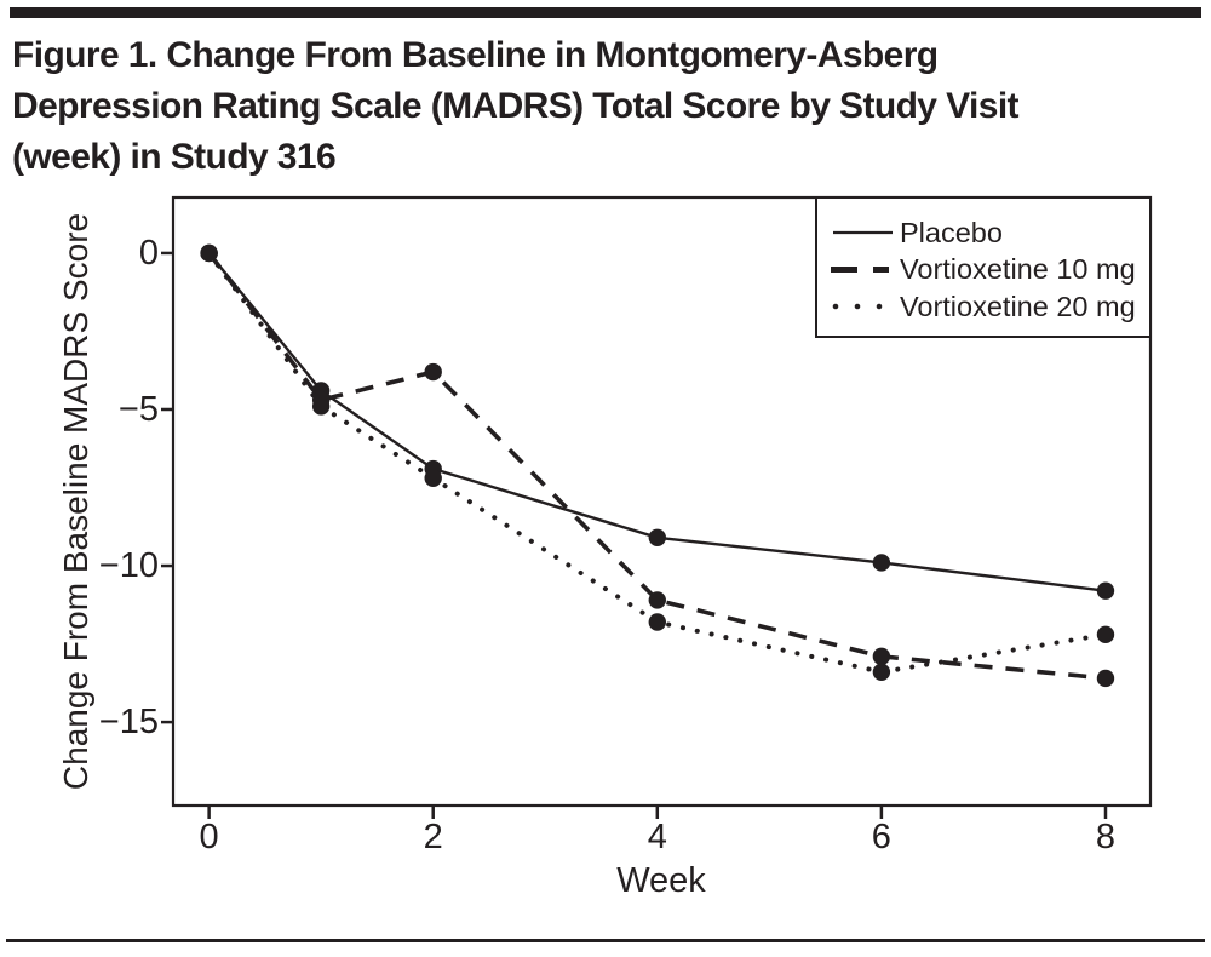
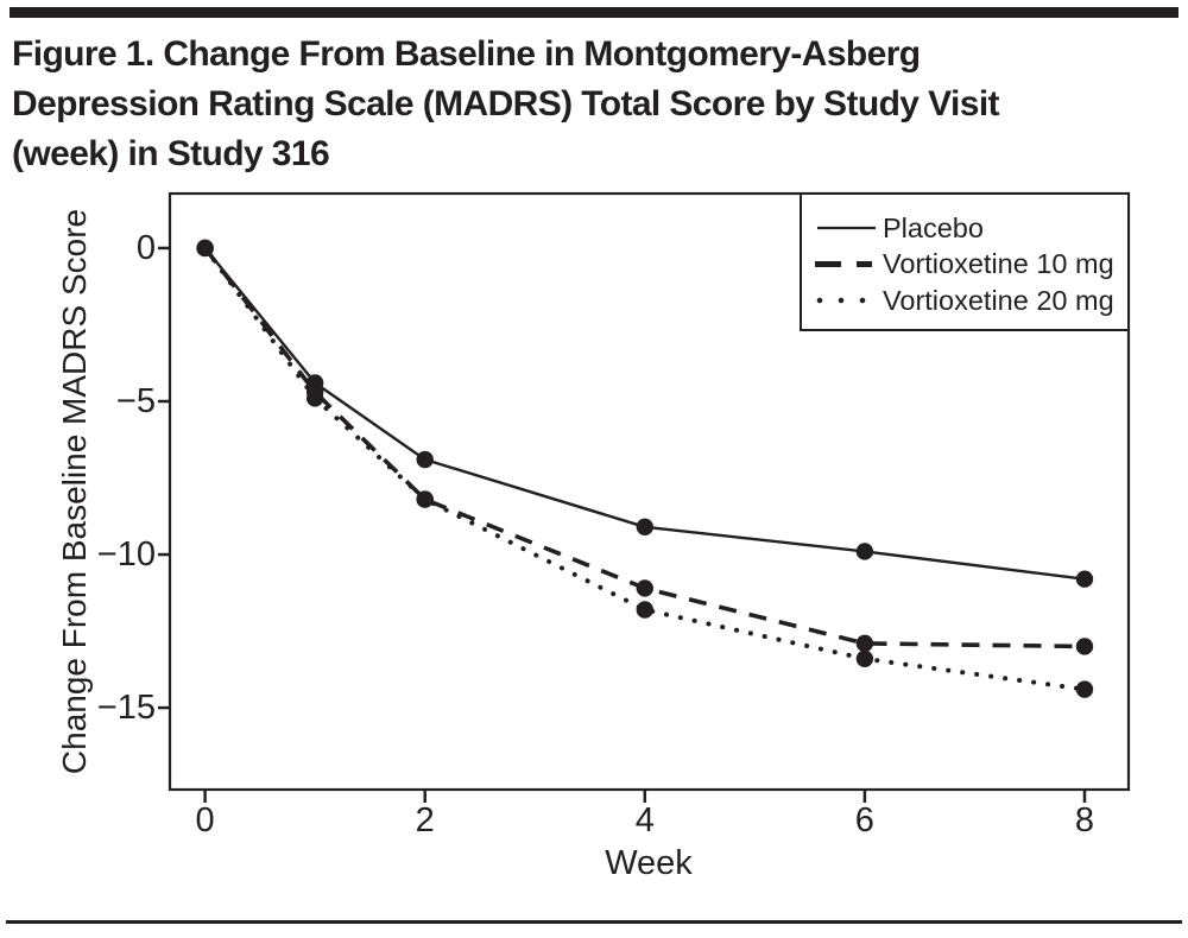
Vortioxetine 10 mg/2: -3.8 -> -8.2
Vortioxetine 20 mg/2: -7.2 -> -8.2
Vortioxetine 10 mg/8: -13.6 -> -13.0
Vortioxetine 20 mg/8: -12.2 -> -14.4
